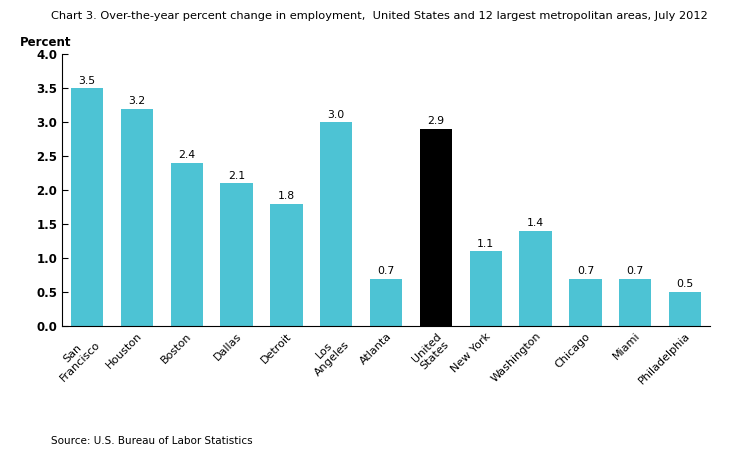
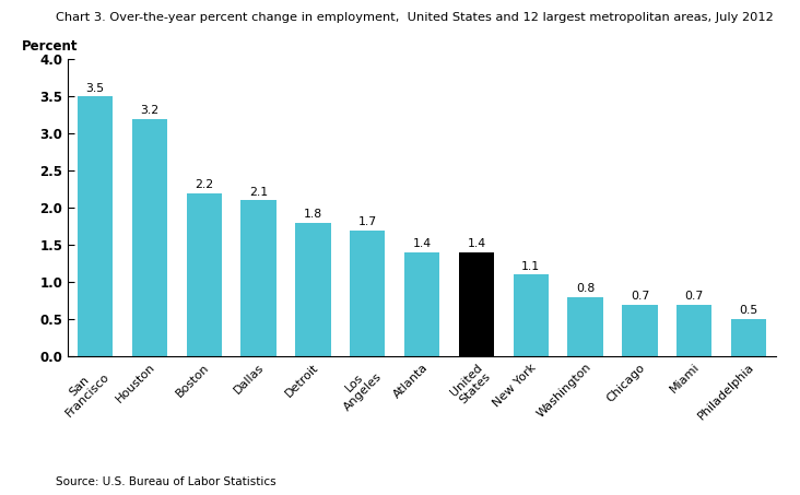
Boston: 2.4 -> 2.2
Los Angeles: 3.0 -> 1.7
Atlanta: 0.7 -> 1.4
United States: 2.9 -> 1.4
Washington: 1.4 -> 0.8
